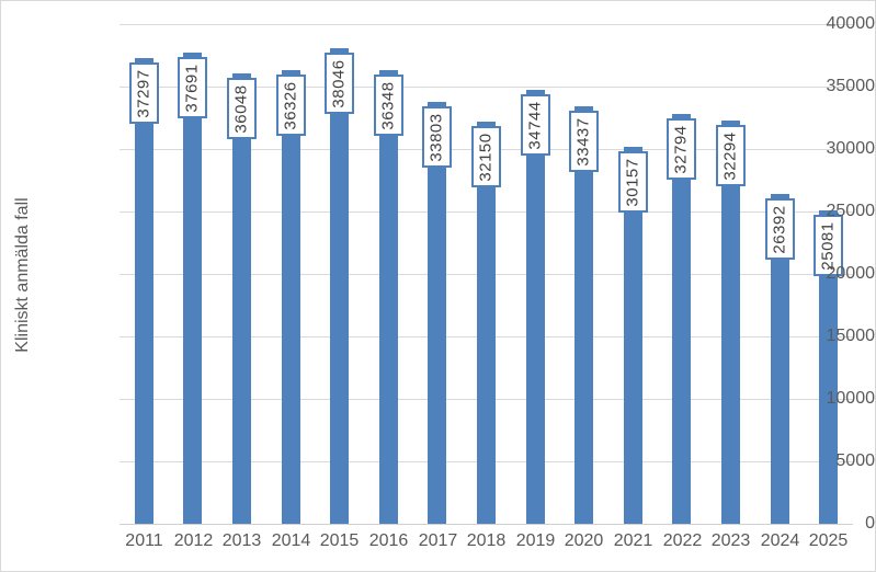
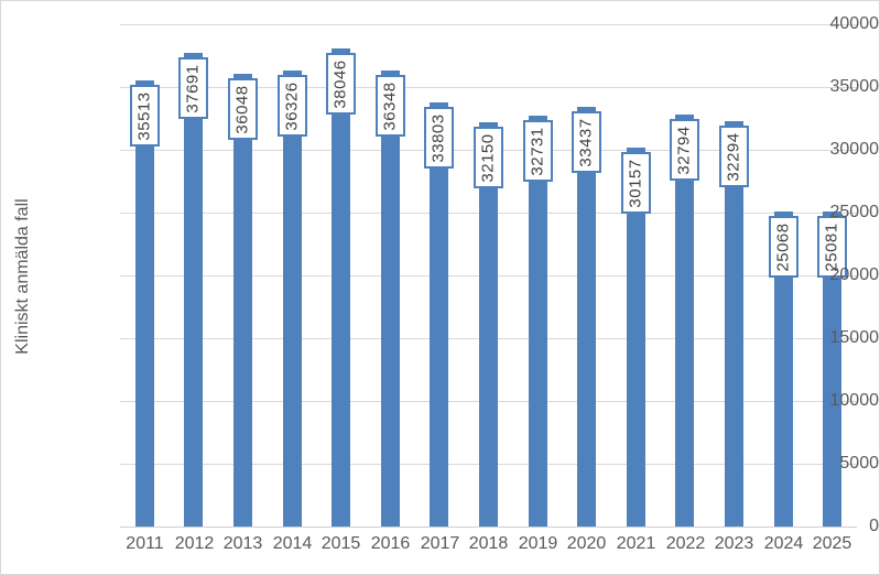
2011: 37297 -> 35513
2019: 34744 -> 32731
2024: 26392 -> 25068
